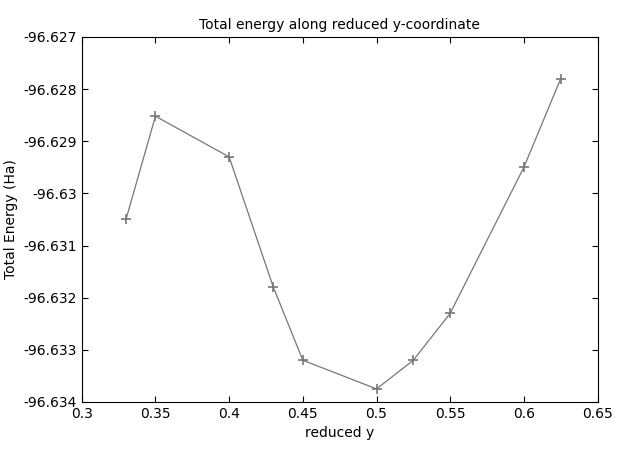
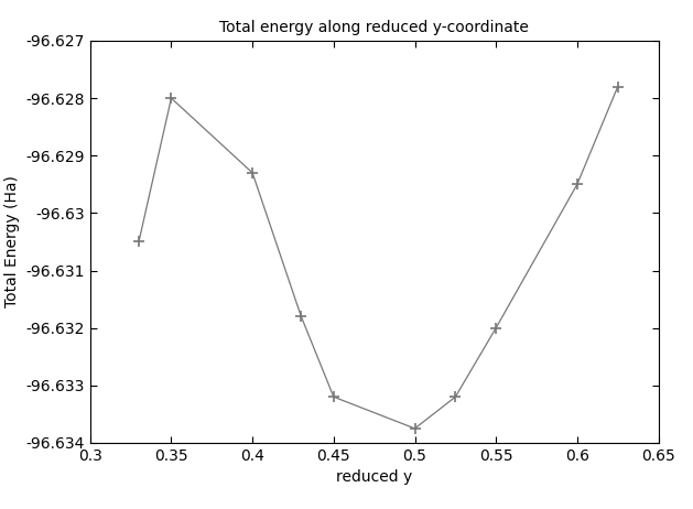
0.35: -96.62852 -> -96.62800
0.55: -96.63230 -> -96.63200
